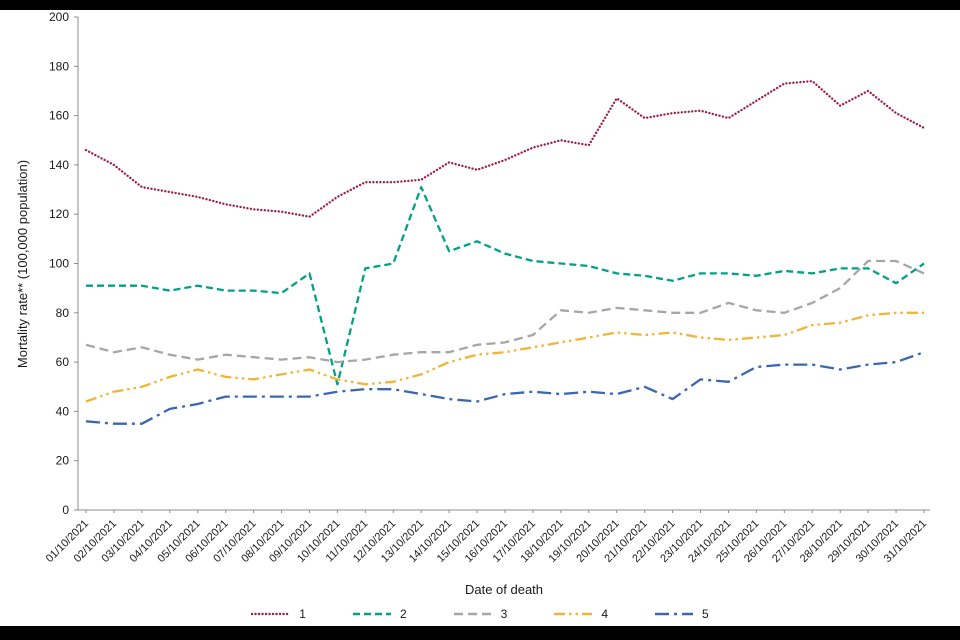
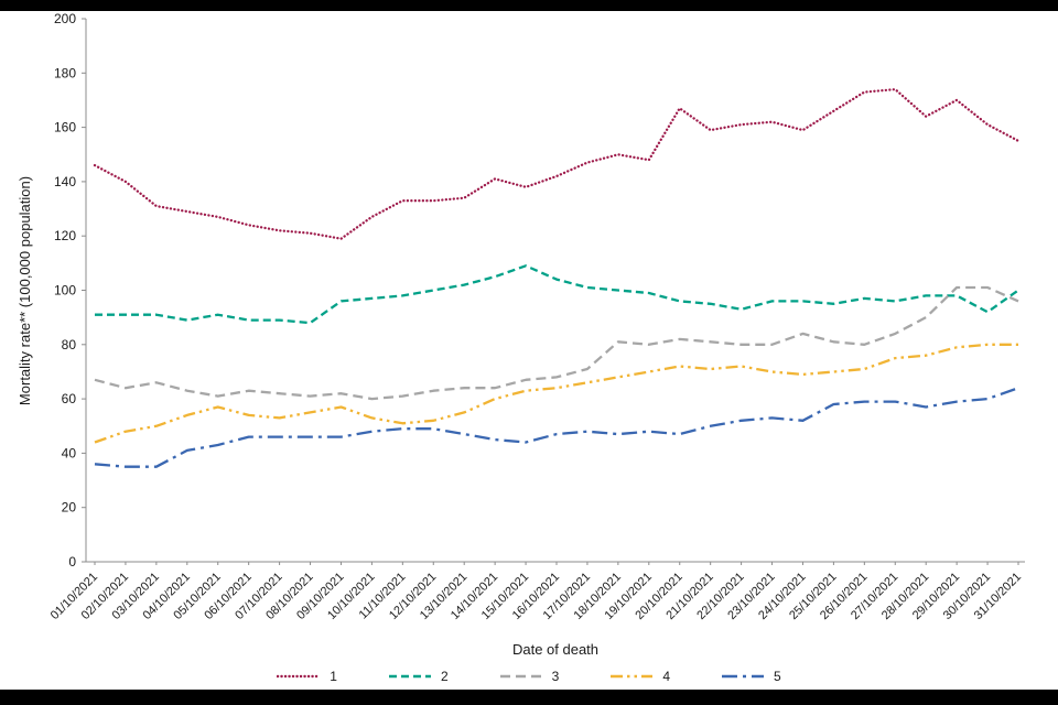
2/10/10/2021: 51 -> 97
2/13/10/2021: 131 -> 102
5/22/10/2021: 45 -> 52
